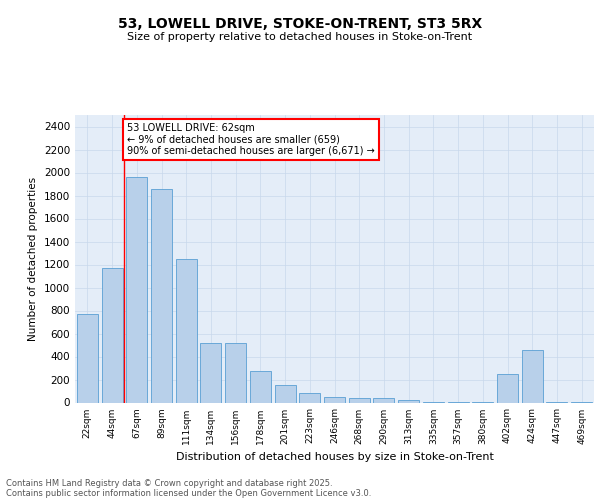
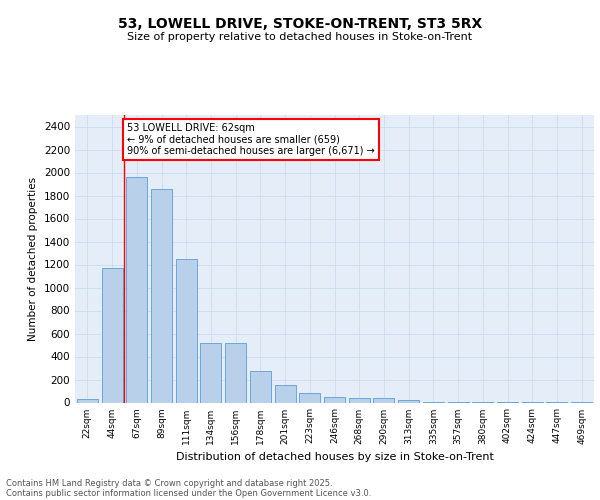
22sqm: 770 -> 30
402sqm: 250 -> 0
424sqm: 460 -> 0
